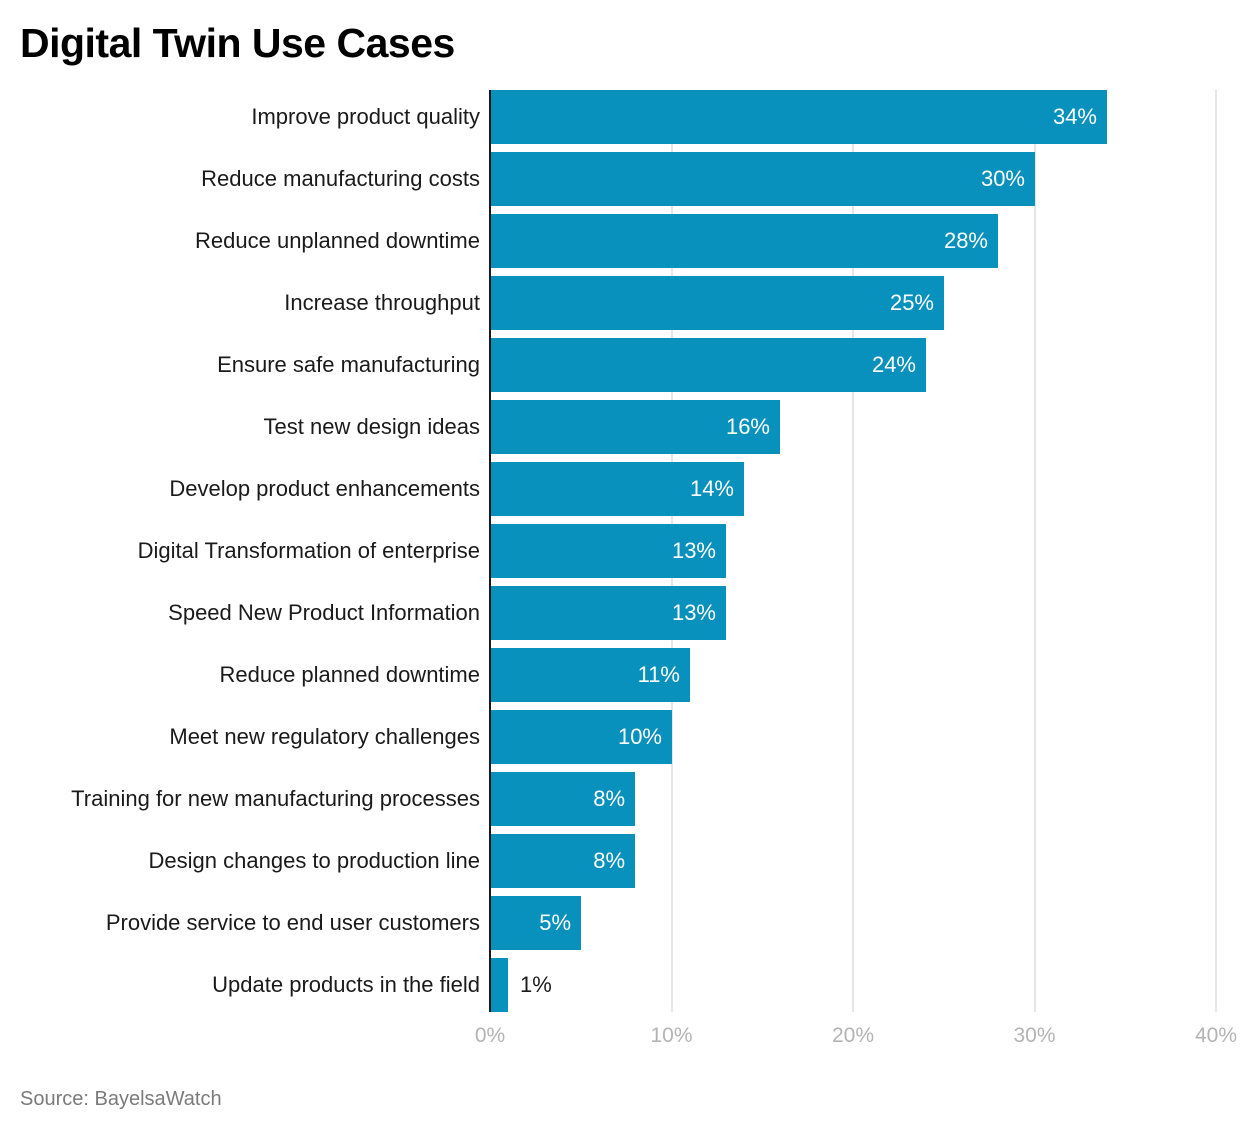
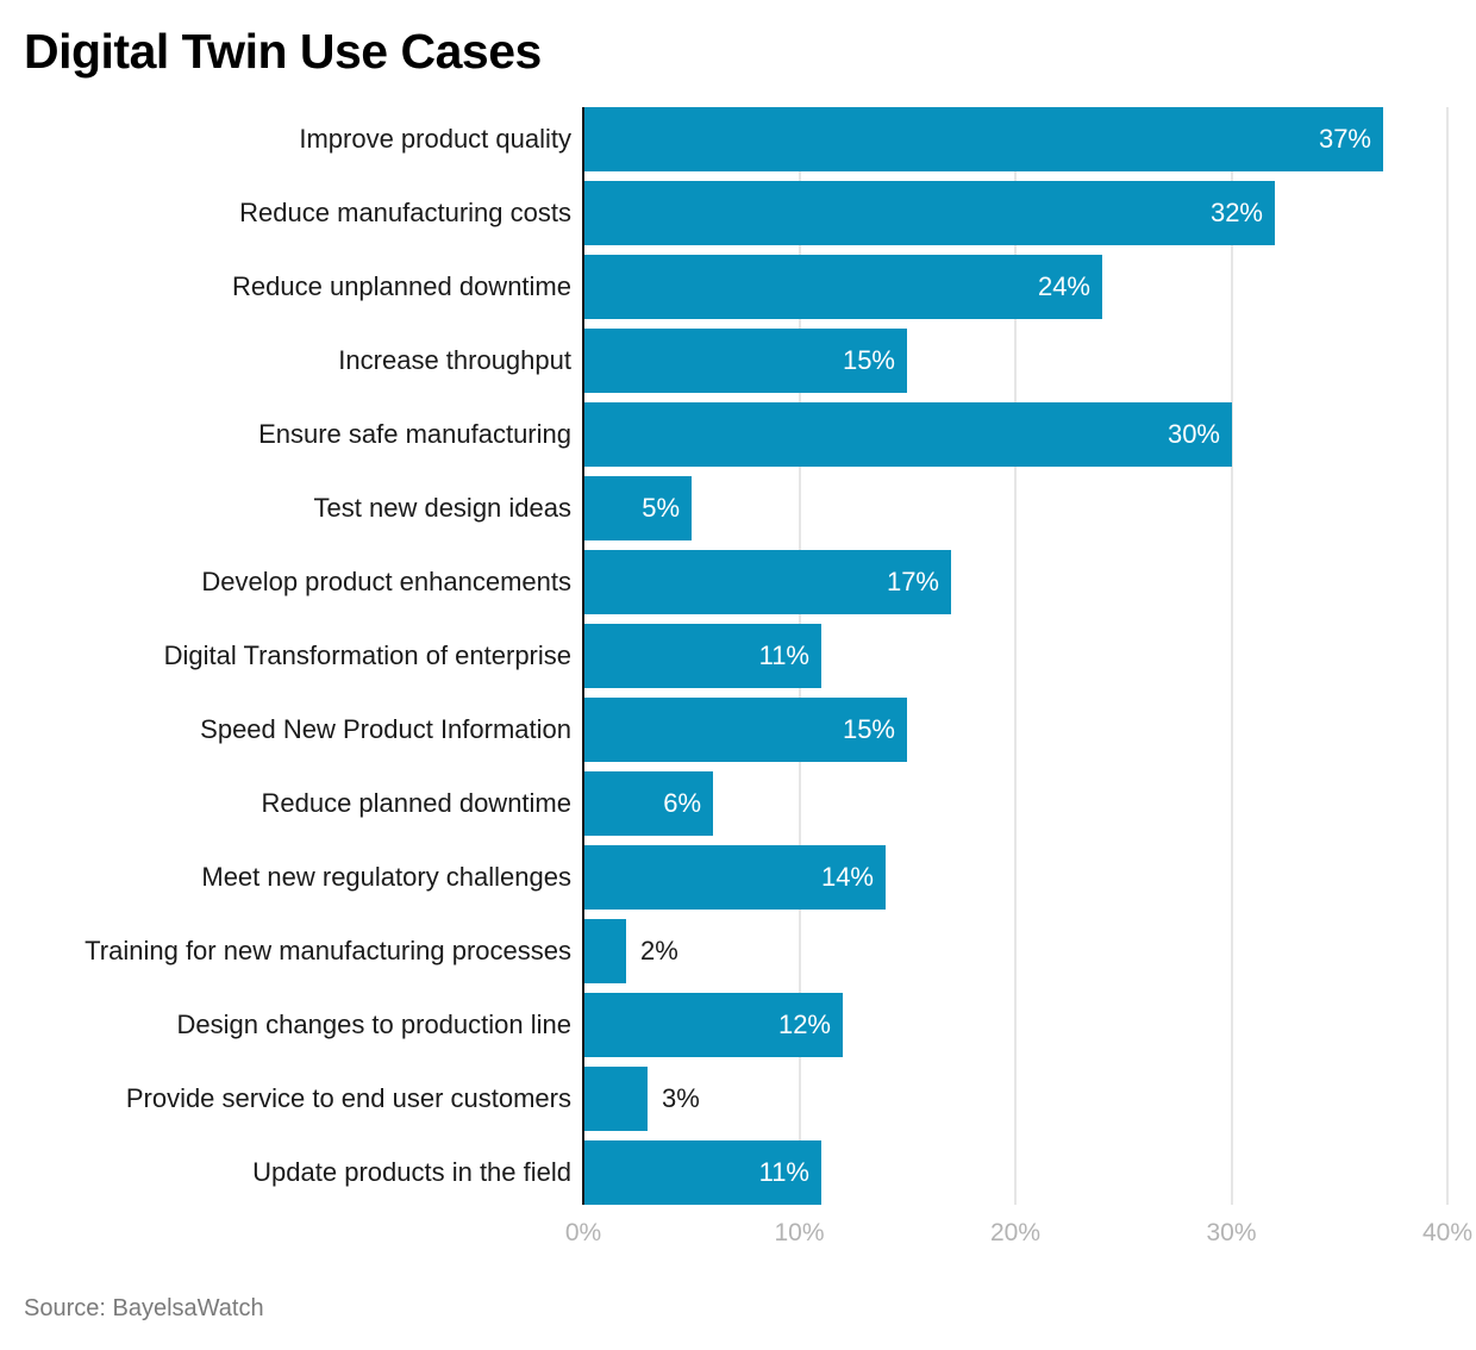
Improve product quality: 34% -> 37%
Reduce manufacturing costs: 30% -> 32%
Reduce unplanned downtime: 28% -> 24%
Increase throughput: 25% -> 15%
Ensure safe manufacturing: 24% -> 30%
Test new design ideas: 16% -> 5%
Develop product enhancements: 14% -> 17%
Digital Transformation of enterprise: 13% -> 11%
Speed New Product Information: 13% -> 15%
Reduce planned downtime: 11% -> 6%
Meet new regulatory challenges: 10% -> 14%
Training for new manufacturing processes: 8% -> 2%
Design changes to production line: 8% -> 12%
Provide service to end user customers: 5% -> 3%
Update products in the field: 1% -> 11%
